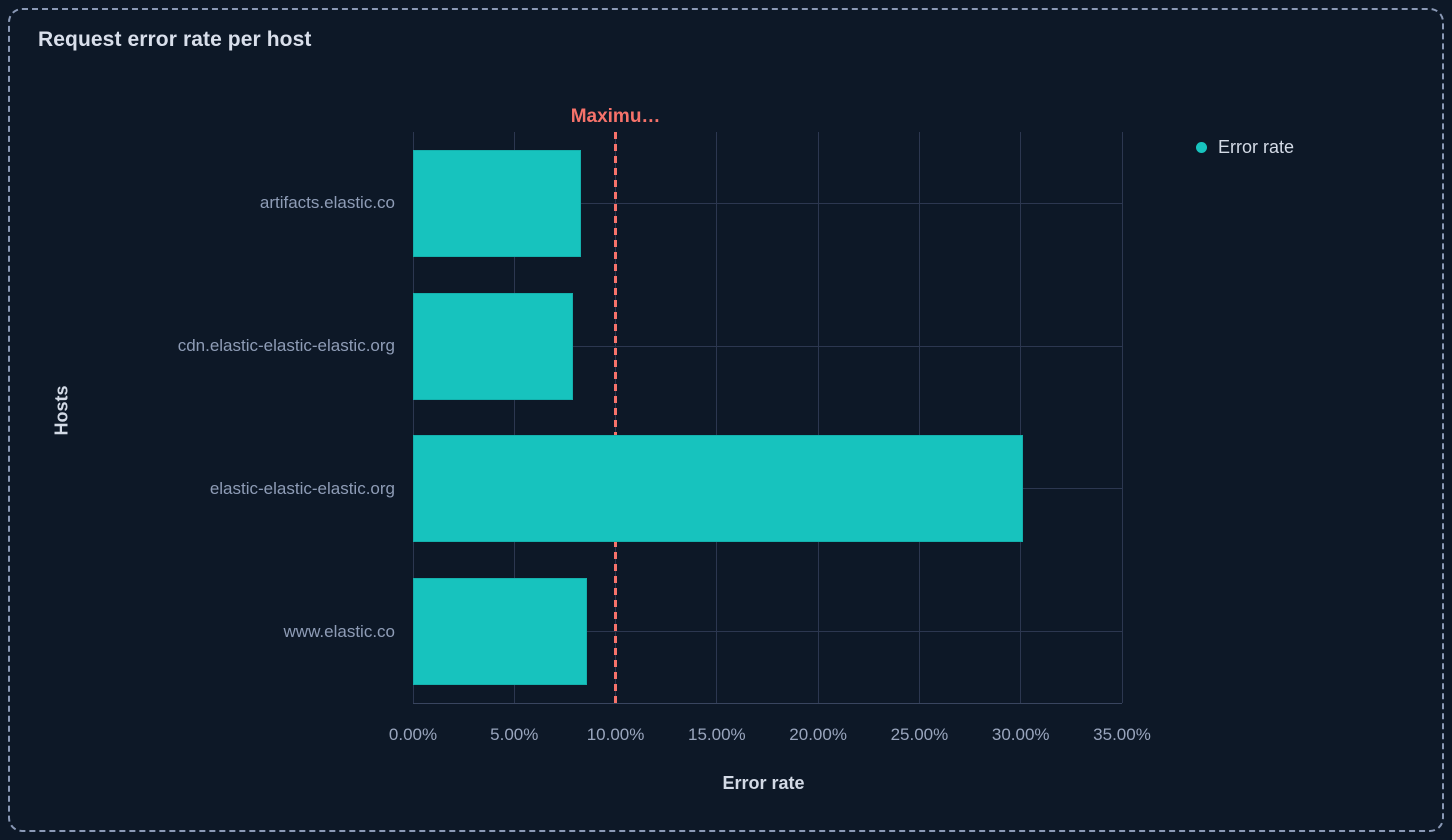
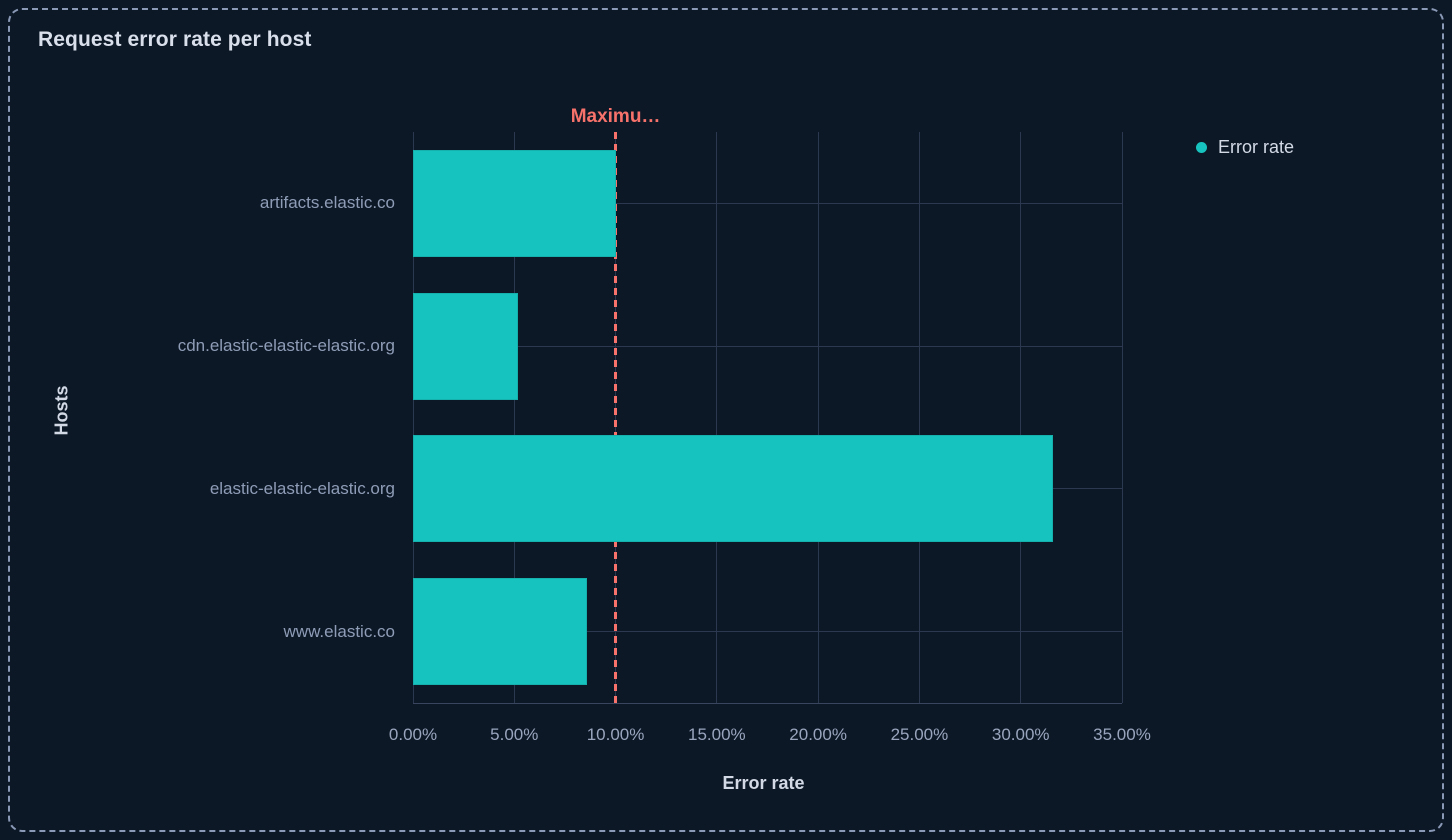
artifacts.elastic.co: 8.3% -> 10.0%
cdn.elastic-elastic-elastic.org: 7.9% -> 5.2%
elastic-elastic-elastic.org: 30.1% -> 31.6%
